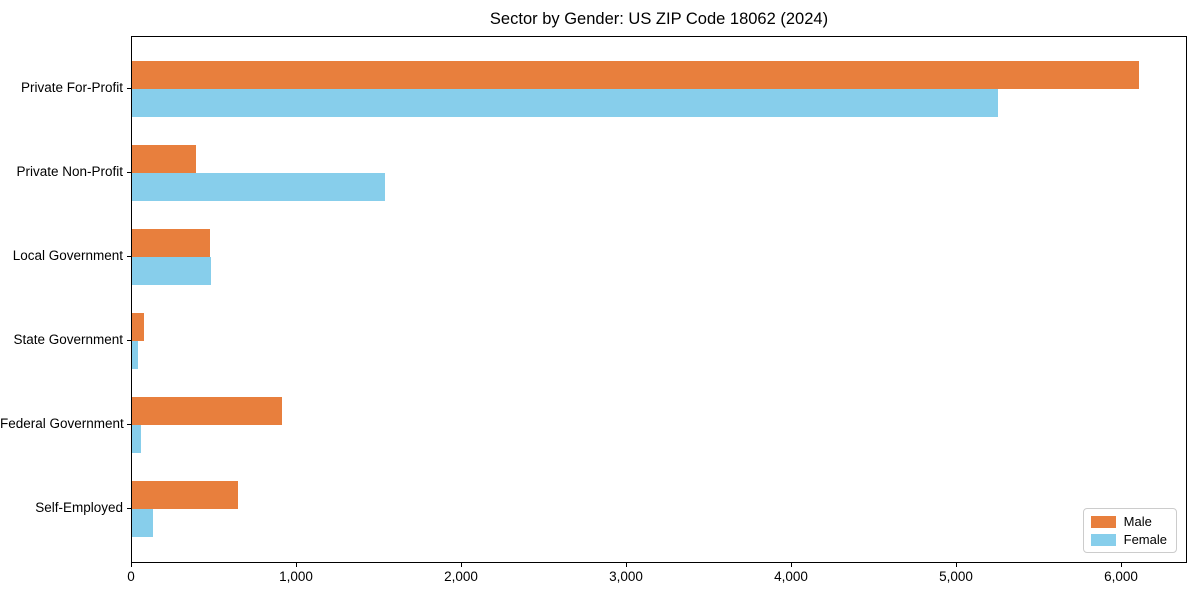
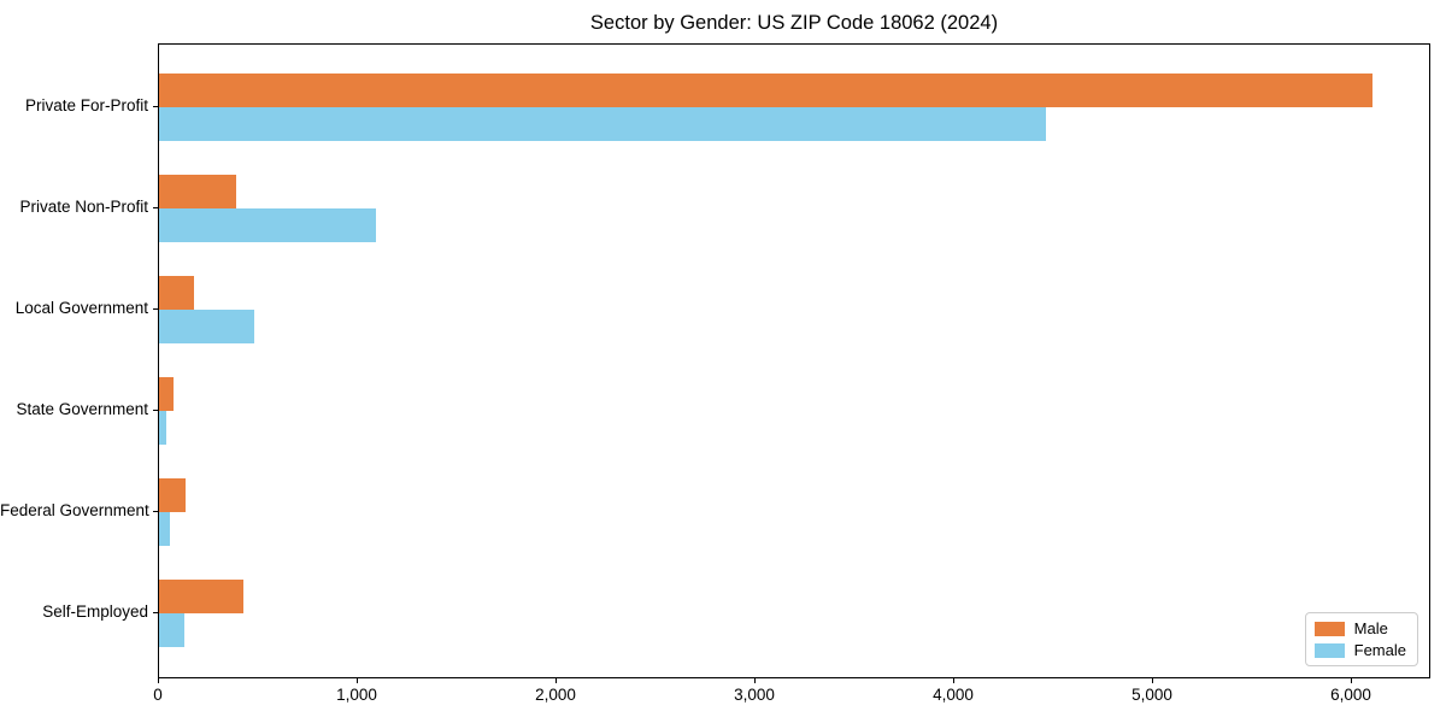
Female/Private For-Profit: 5250 -> 4460
Female/Private Non-Profit: 1530 -> 1090
Male/Local Government: 470 -> 180
Male/Federal Government: 910 -> 140
Male/Self-Employed: 640 -> 420
